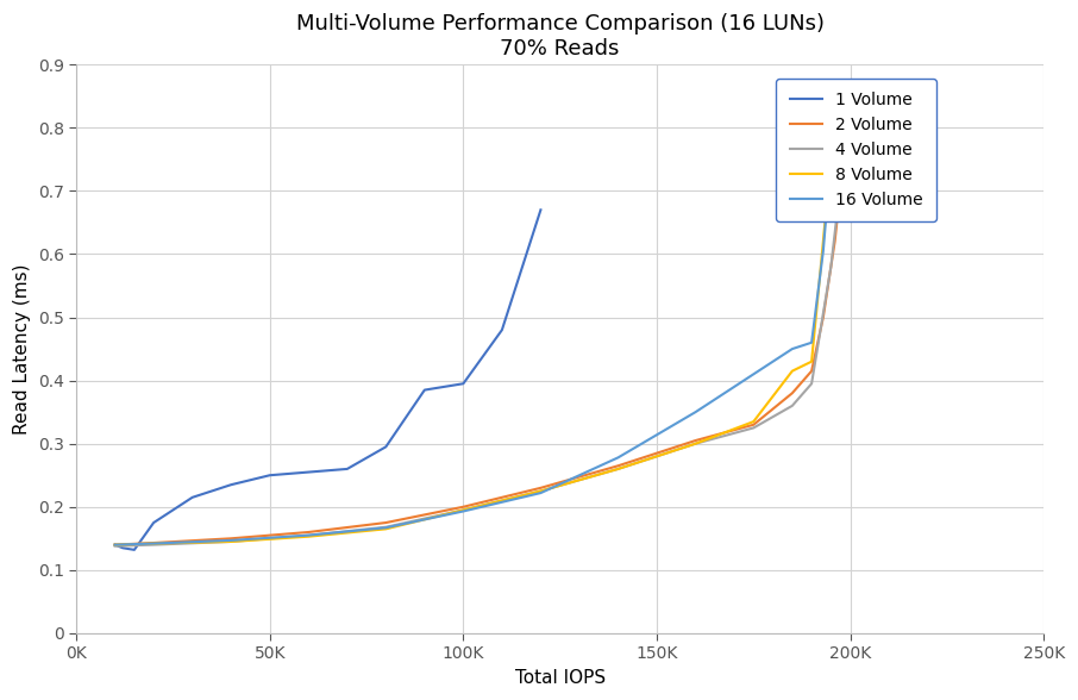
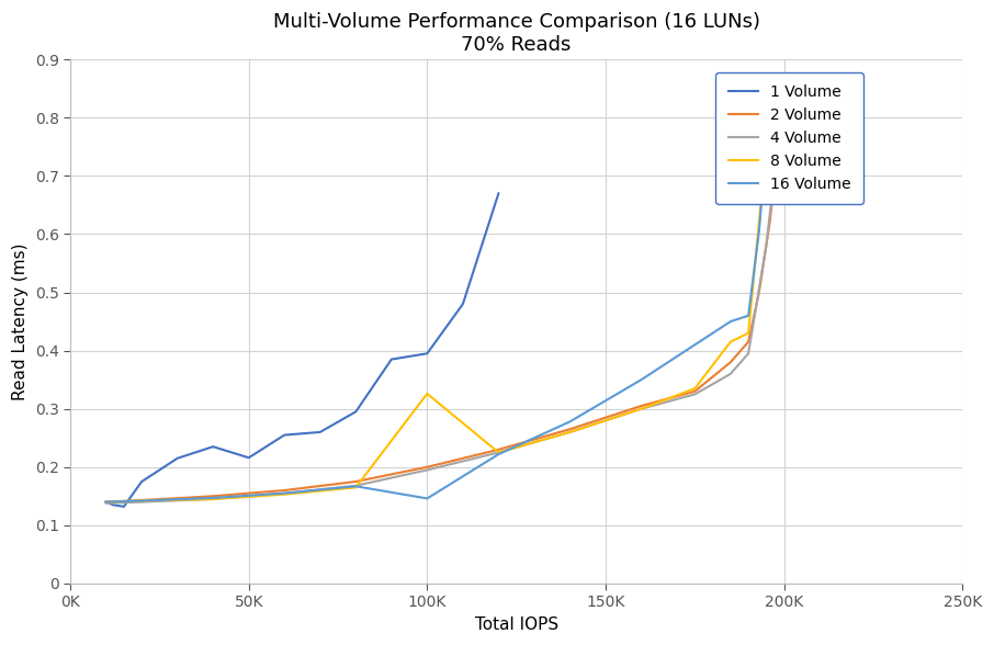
1 Volume/50K: 0.250 -> 0.216
8 Volume/100K: 0.195 -> 0.326
16 Volume/100K: 0.193 -> 0.146
